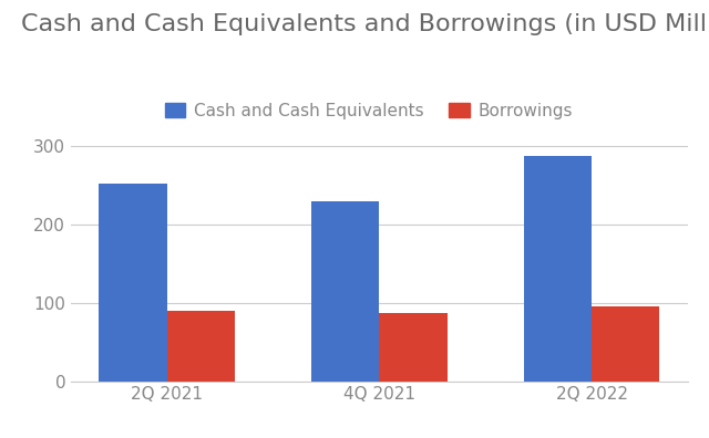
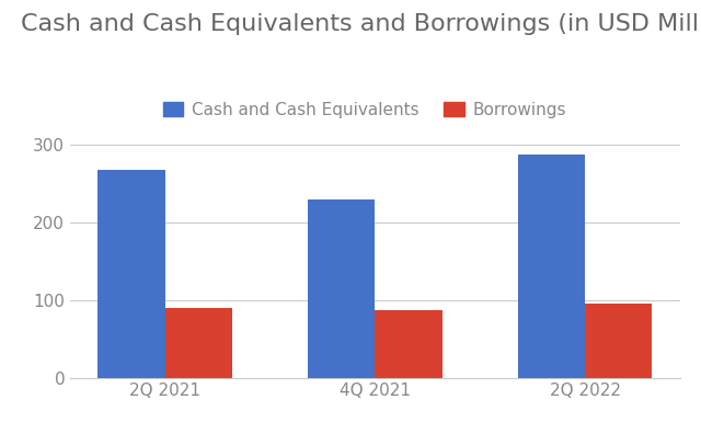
Cash and Cash Equivalents/2Q 2021: 252 -> 268
